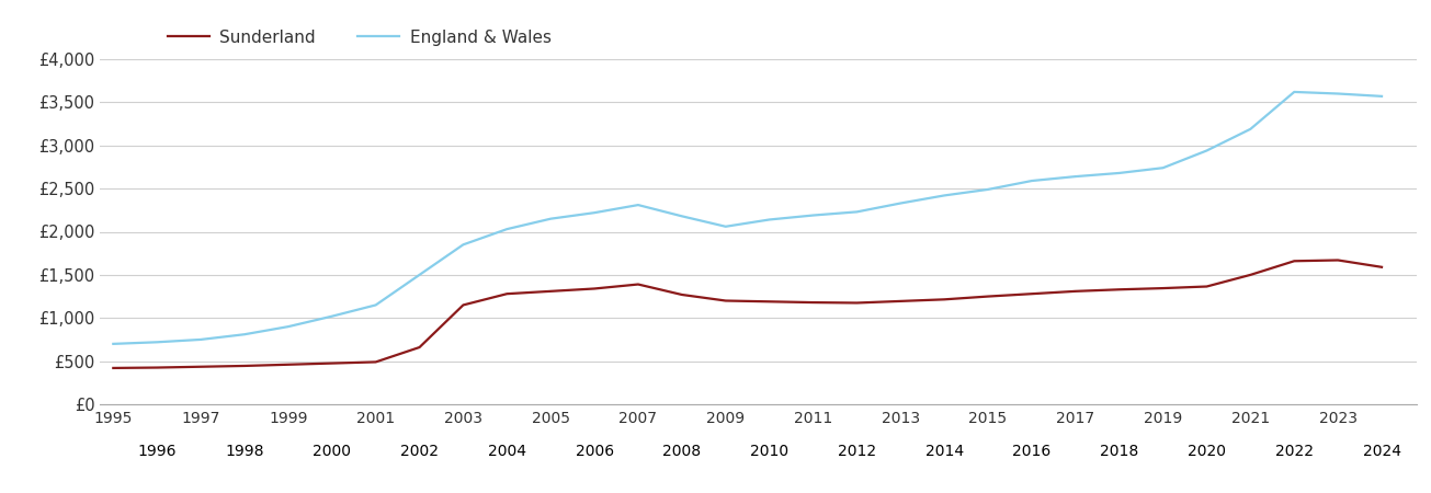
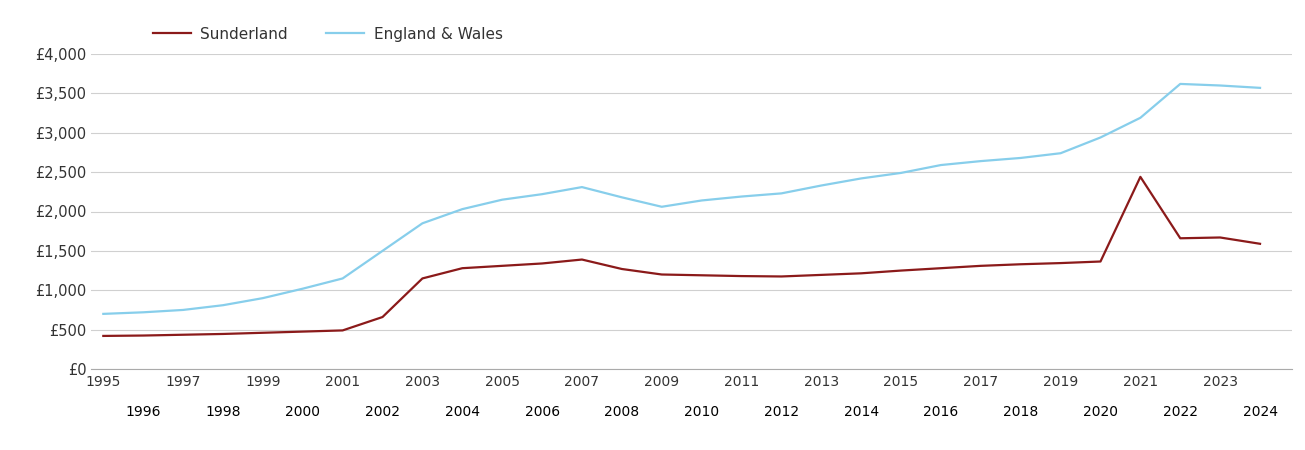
Sunderland/2021: £1,500 -> £2,440
